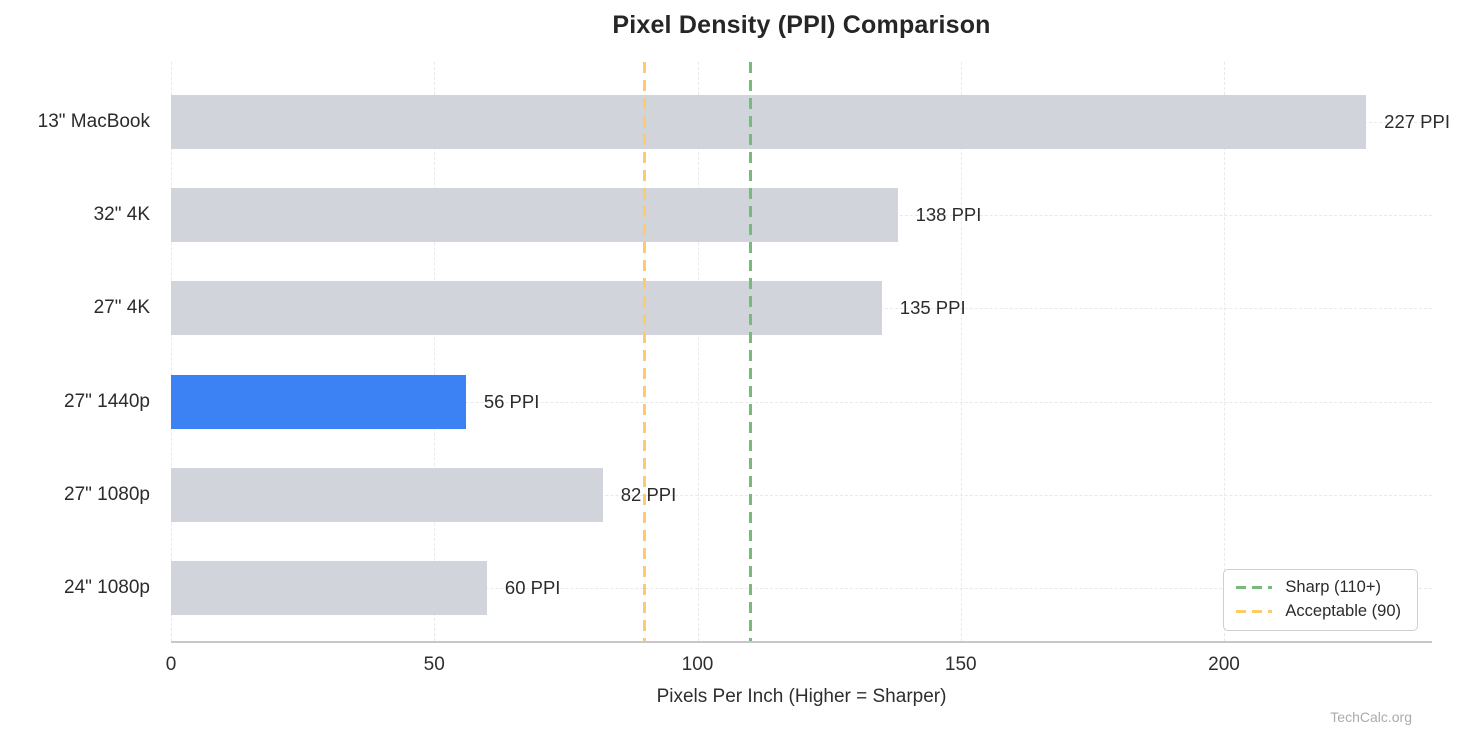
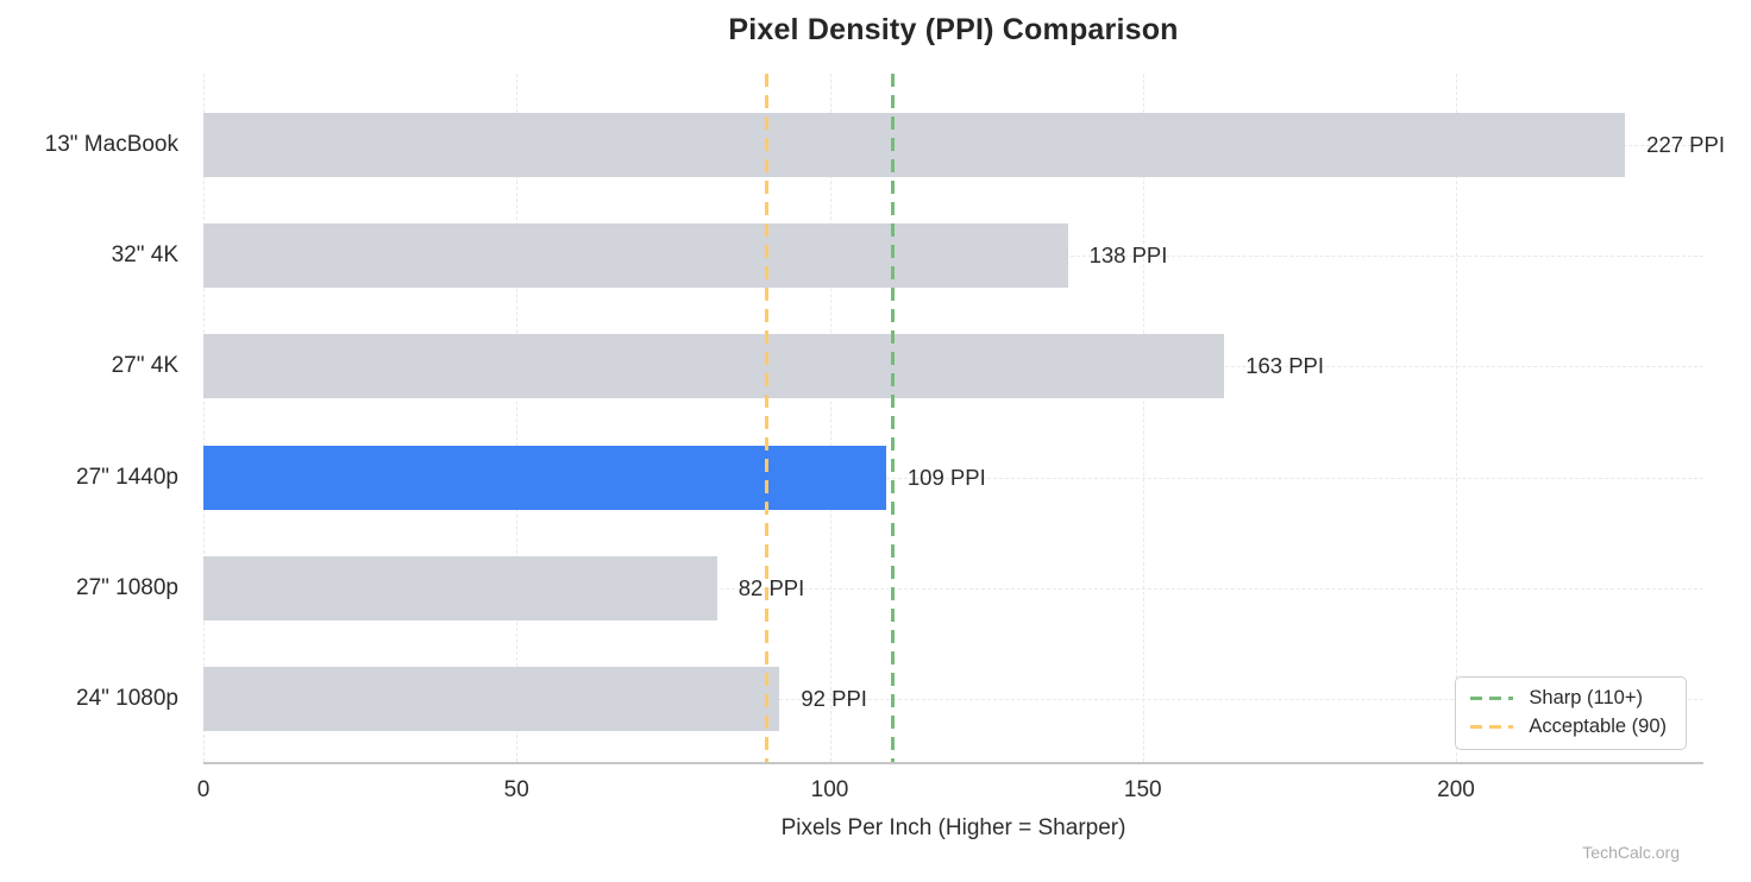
27" 4K: 135 -> 163
27" 1440p: 56 -> 109
24" 1080p: 60 -> 92
